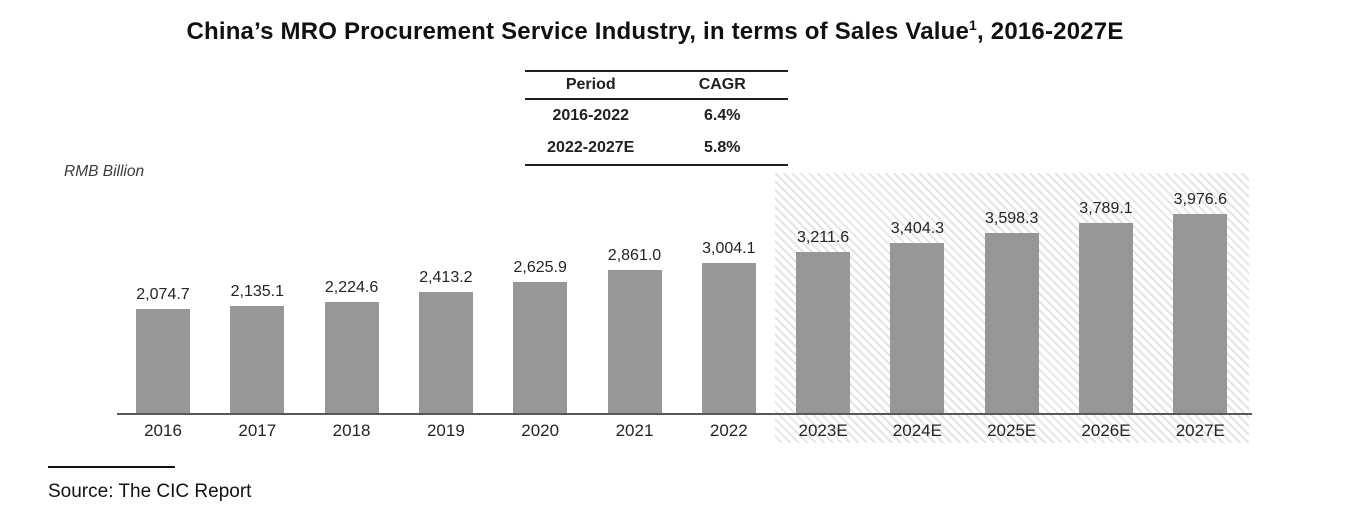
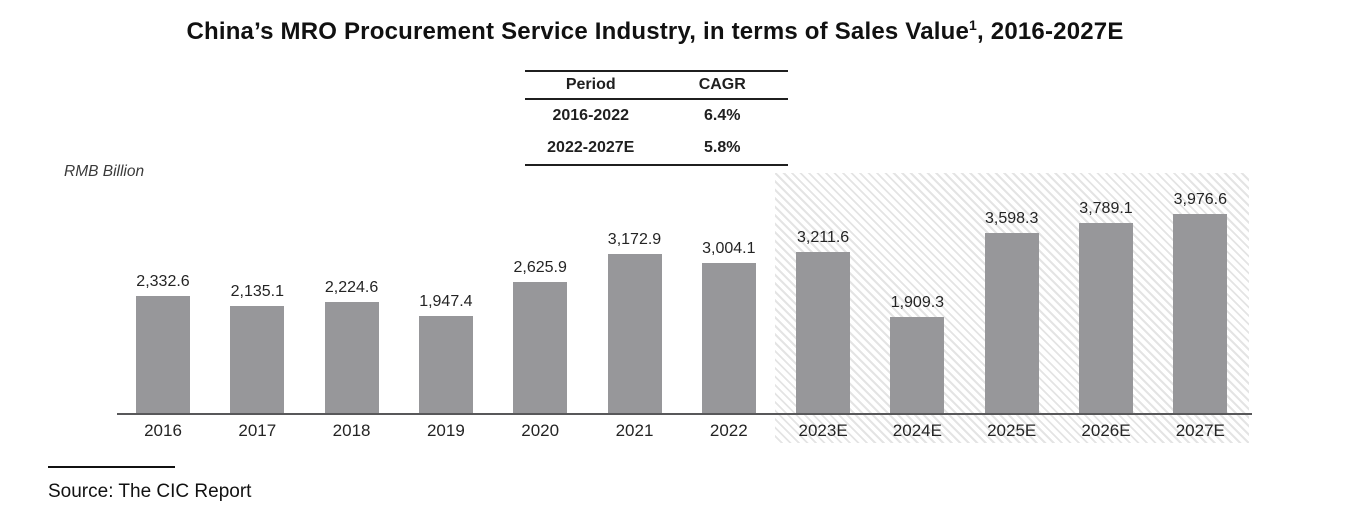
2016: 2,074.7 -> 2,332.6
2019: 2,413.2 -> 1,947.4
2021: 2,861.0 -> 3,172.9
2024E: 3,404.3 -> 1,909.3
